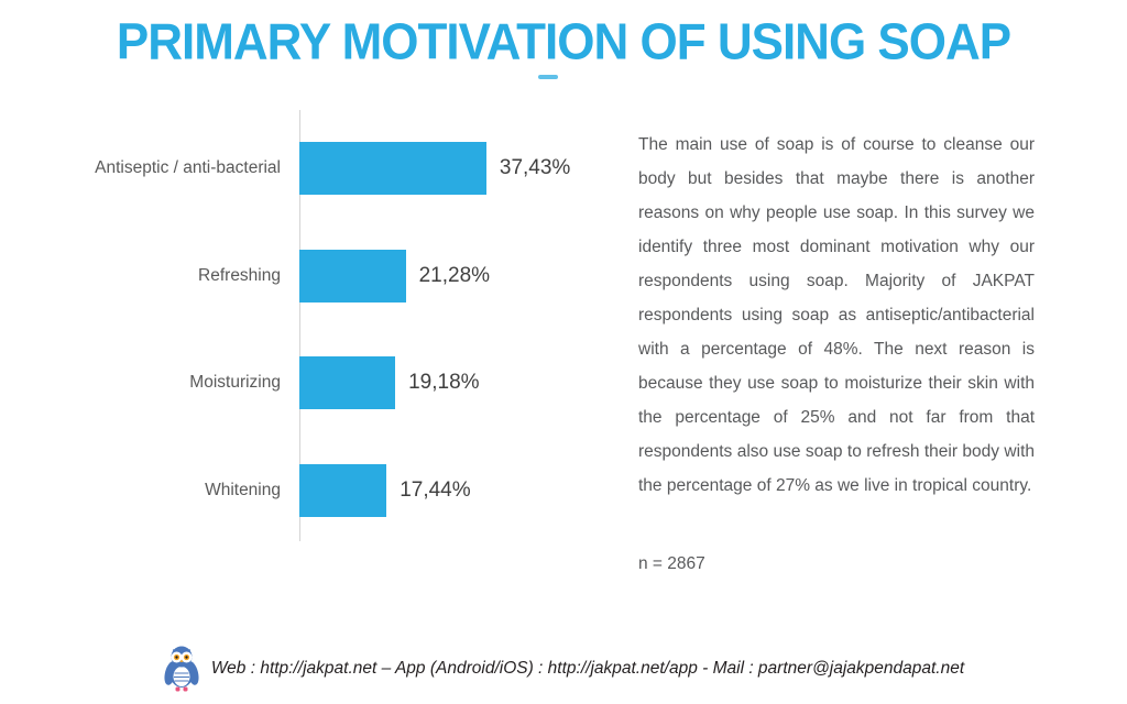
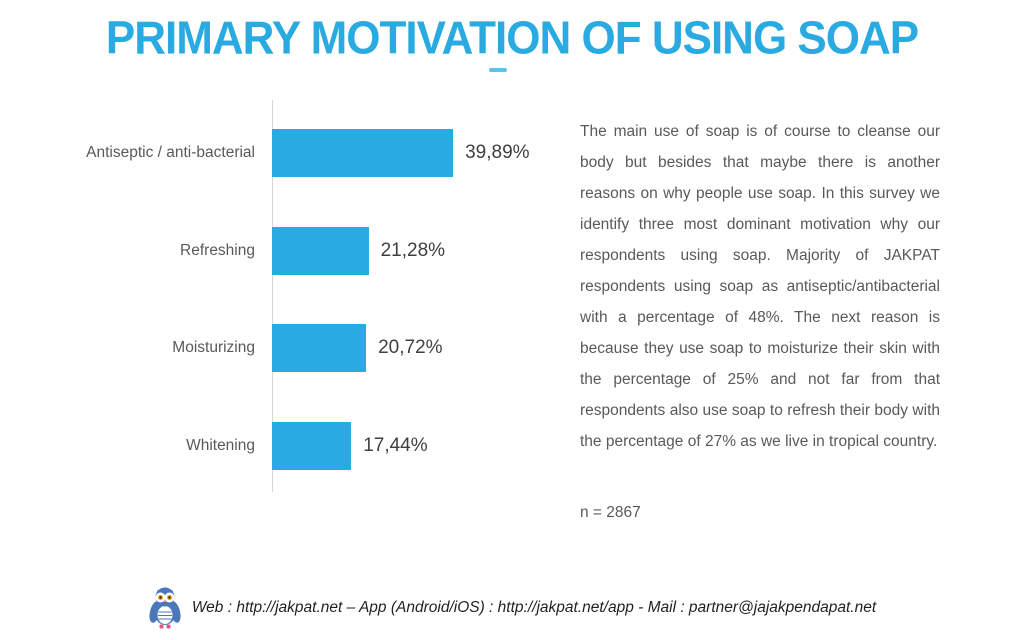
Antiseptic / anti-bacterial: 37,43% -> 39,89%
Moisturizing: 19,18% -> 20,72%
